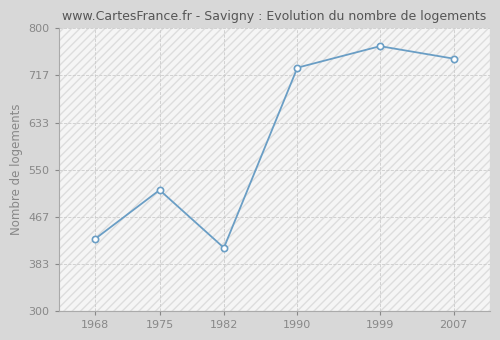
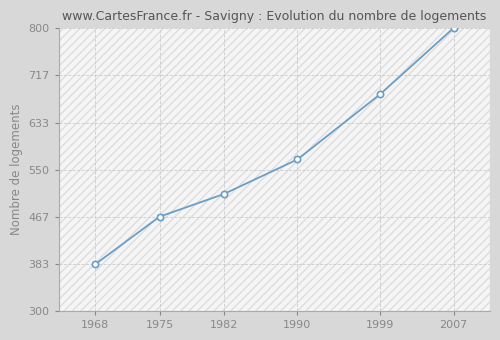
1968: 428 -> 383
1975: 514 -> 467
1982: 412 -> 507
1990: 730 -> 568
1999: 768 -> 683
2007: 746 -> 800
